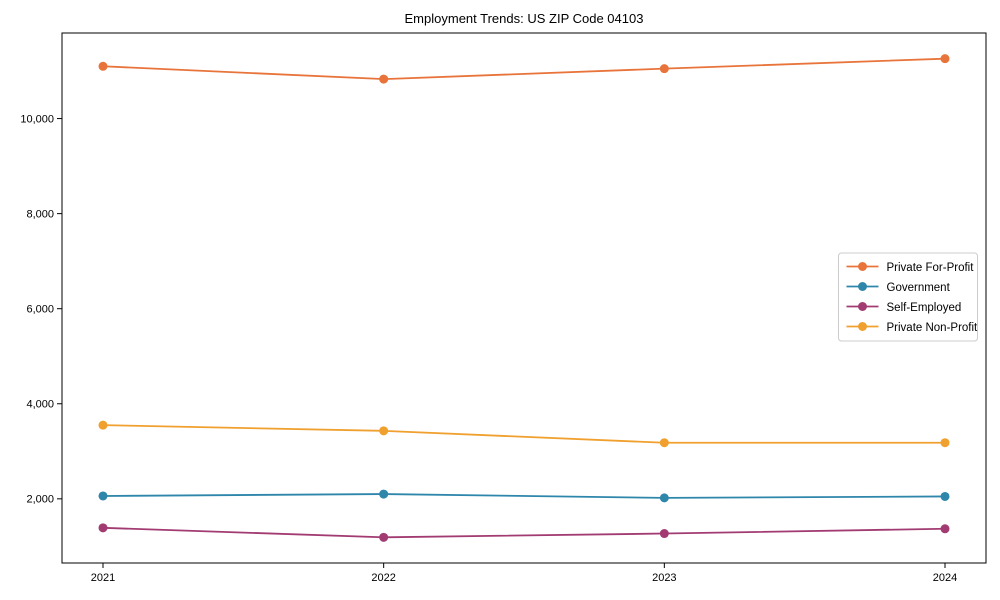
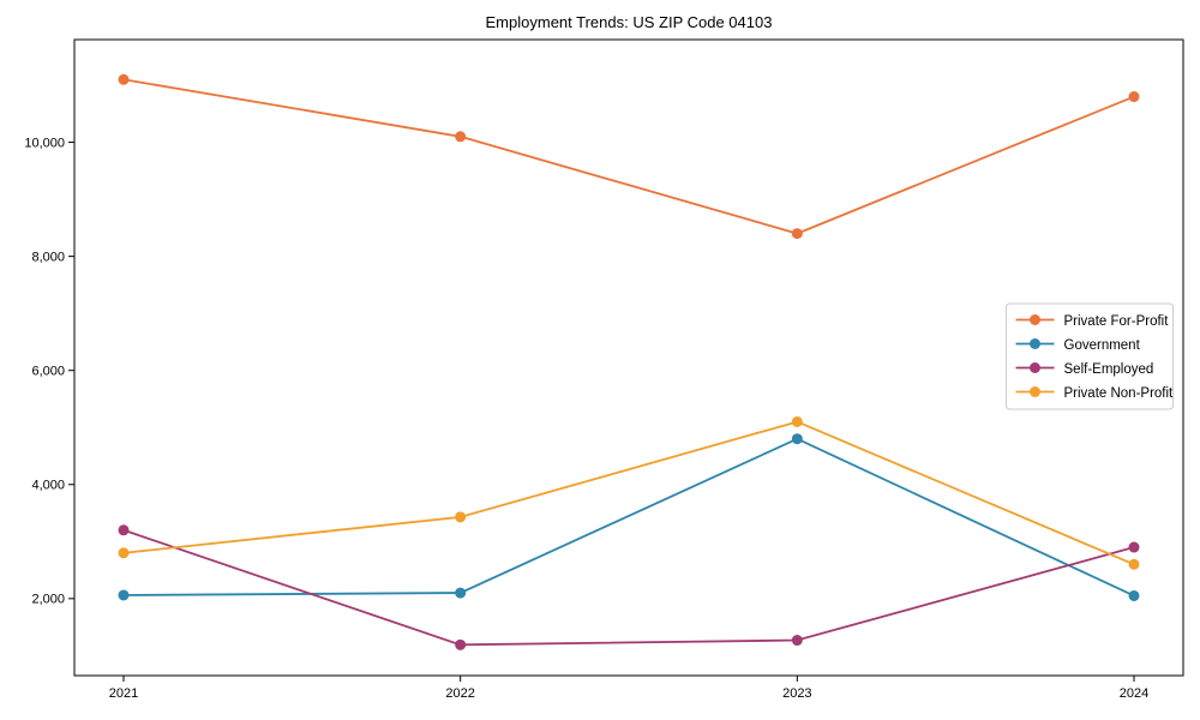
Self-Employed/2021: 1400 -> 3200
Private Non-Profit/2021: 3600 -> 2800
Private For-Profit/2022: 10800 -> 10100
Private For-Profit/2023: 11000 -> 8400
Government/2023: 2000 -> 4800
Private Non-Profit/2023: 3200 -> 5100
Private For-Profit/2024: 11300 -> 10800
Self-Employed/2024: 1400 -> 2900
Private Non-Profit/2024: 3200 -> 2600
